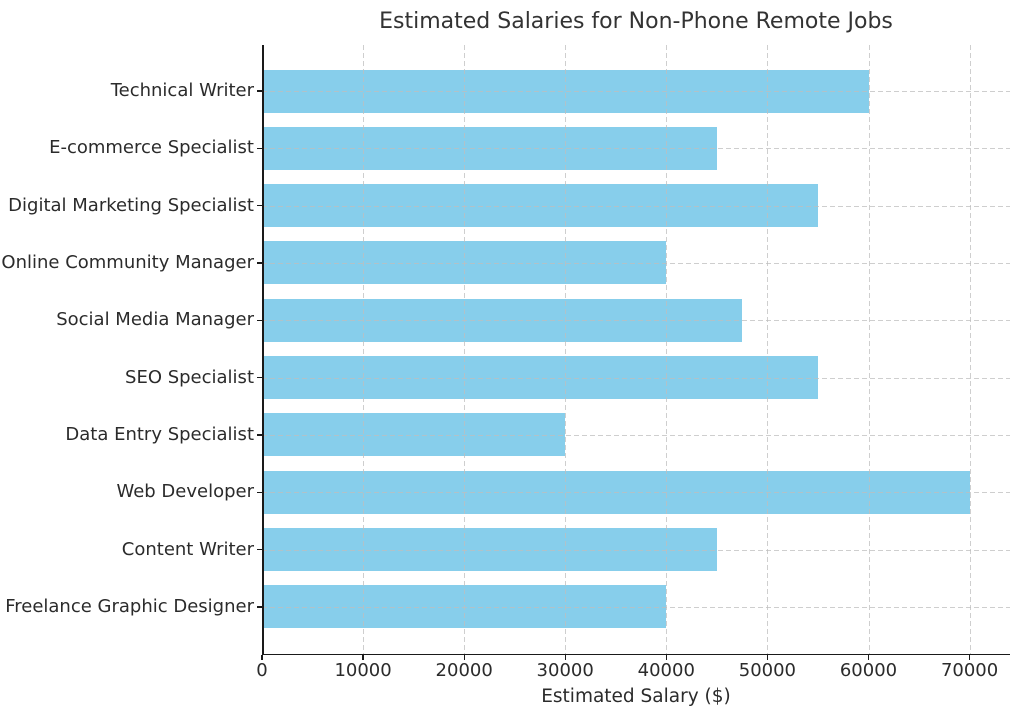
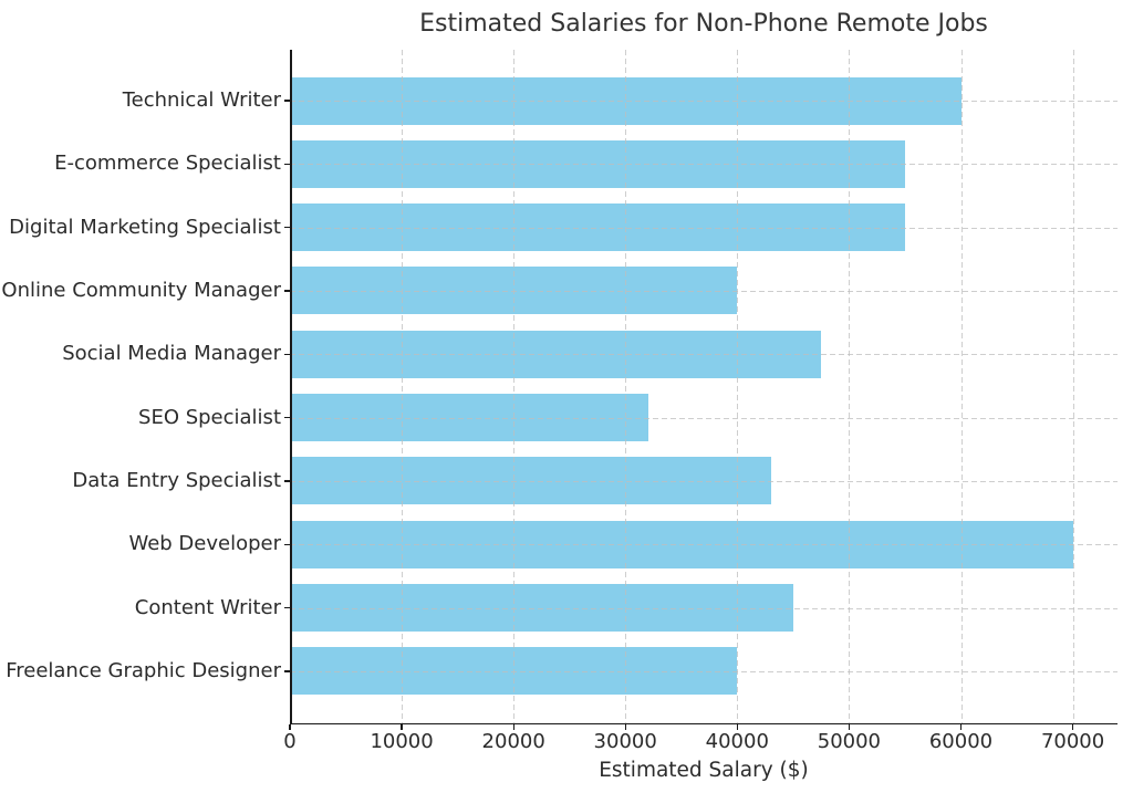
E-commerce Specialist: 45000 -> 55000
SEO Specialist: 55000 -> 32000
Data Entry Specialist: 30000 -> 43000
